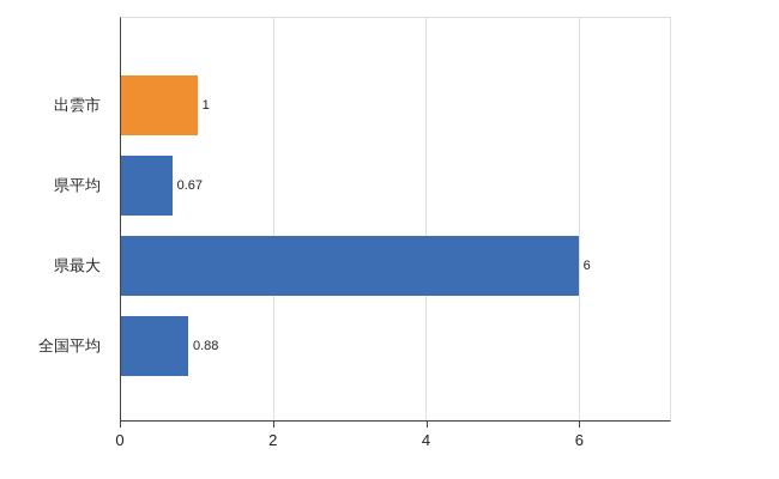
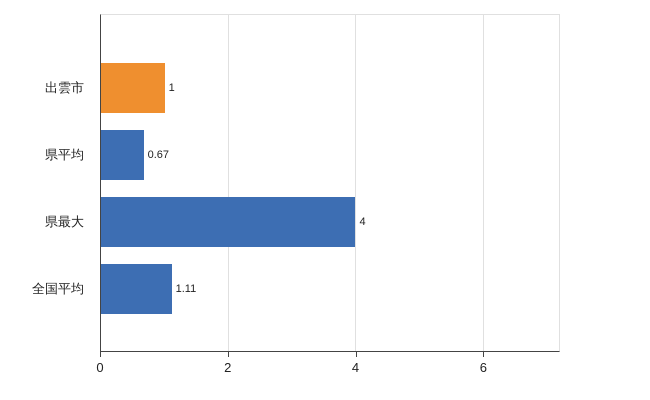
県最大: 6 -> 4
全国平均: 0.88 -> 1.11
